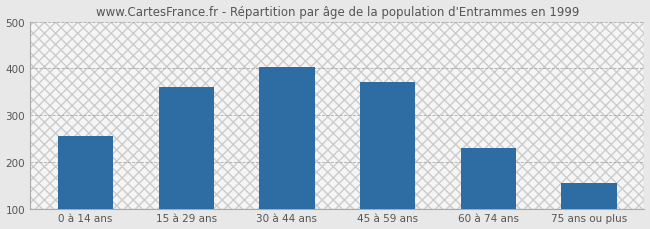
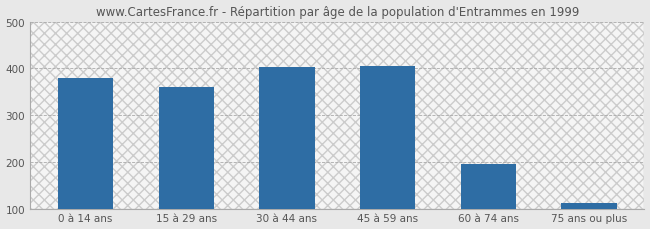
0 à 14 ans: 255 -> 380
45 à 59 ans: 370 -> 405
60 à 74 ans: 230 -> 196
75 ans ou plus: 155 -> 112
